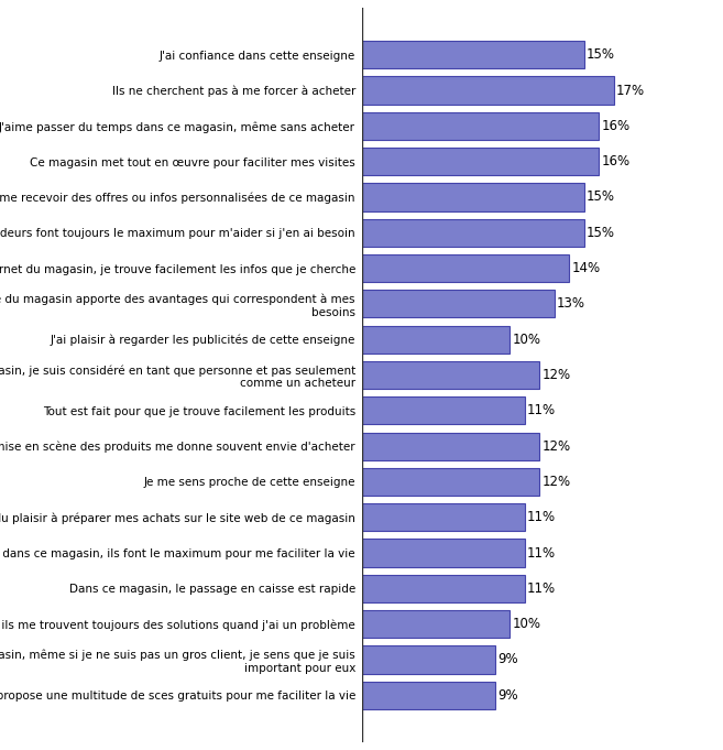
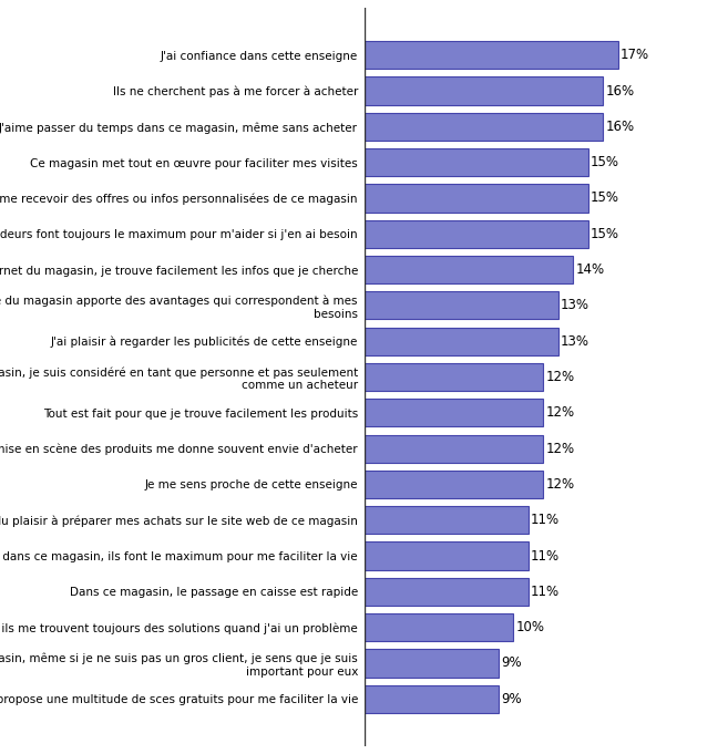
J'ai confiance dans cette enseigne: 15% -> 17%
Ils ne cherchent pas à me forcer à acheter: 17% -> 16%
Ce magasin met tout en œuvre pour faciliter mes visites: 16% -> 15%
J'ai plaisir à regarder les publicités de cette enseigne: 10% -> 13%
Tout est fait pour que je trouve facilement les produits: 11% -> 12%
